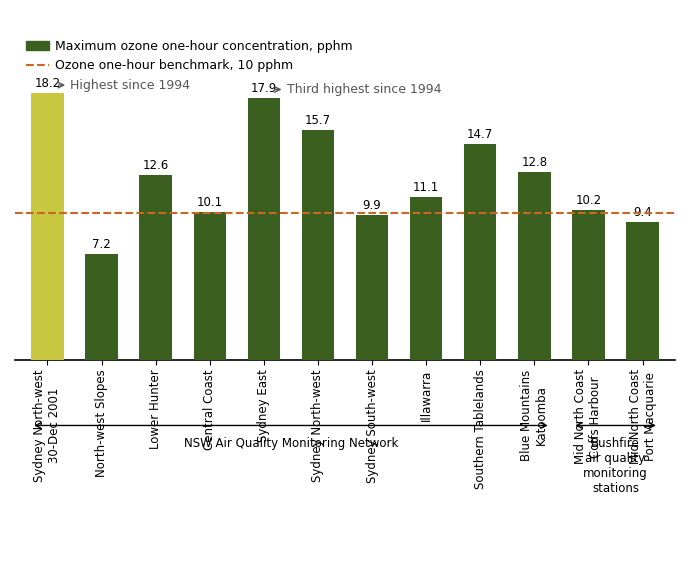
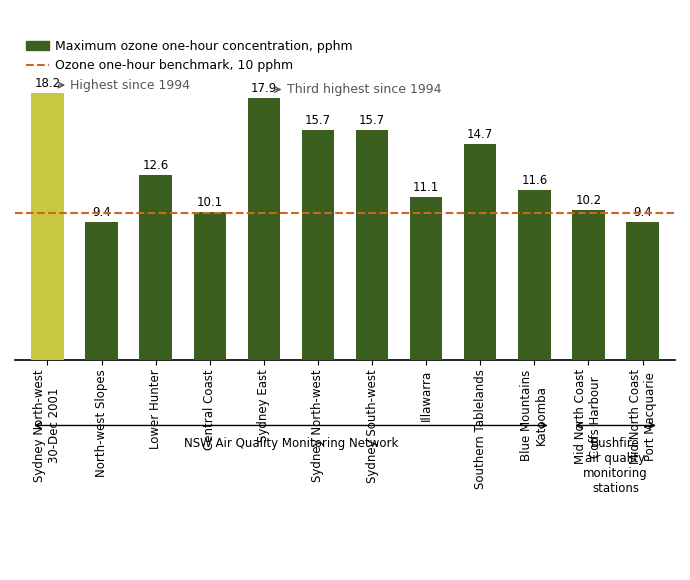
North-west Slopes: 7.2 -> 9.4
Sydney South-west: 9.9 -> 15.7
Blue Mountains Katoomba: 12.8 -> 11.6
